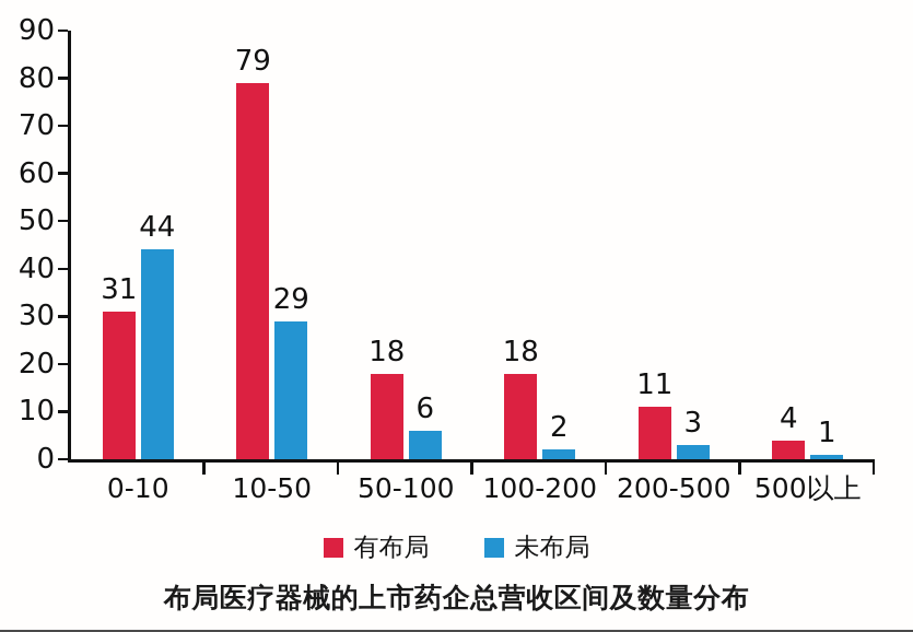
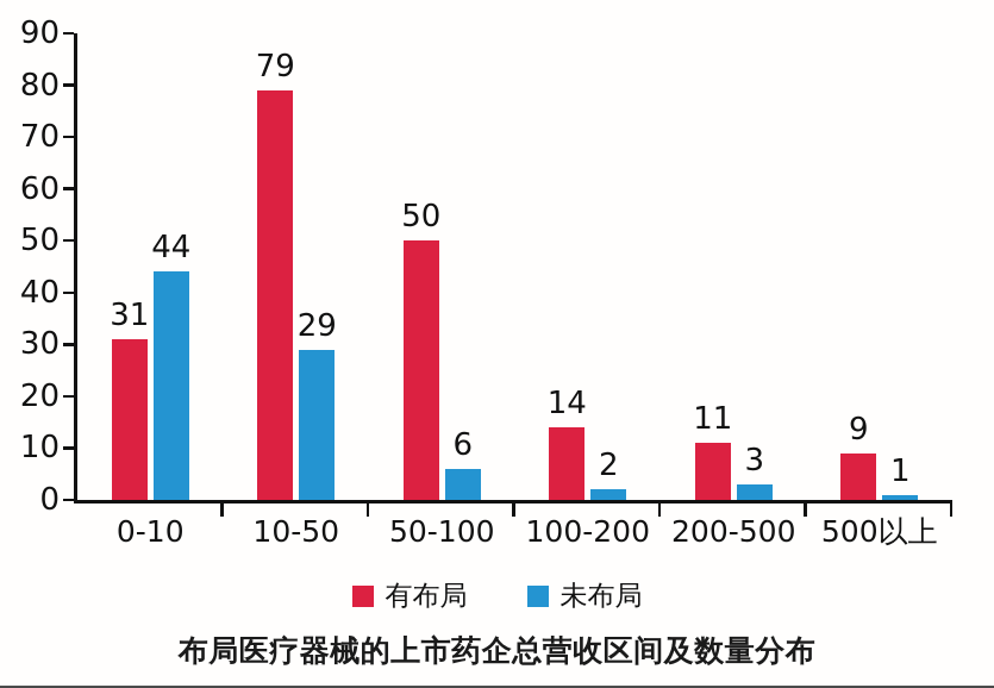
有布局/50-100: 18 -> 50
有布局/100-200: 18 -> 14
有布局/500以上: 4 -> 9
